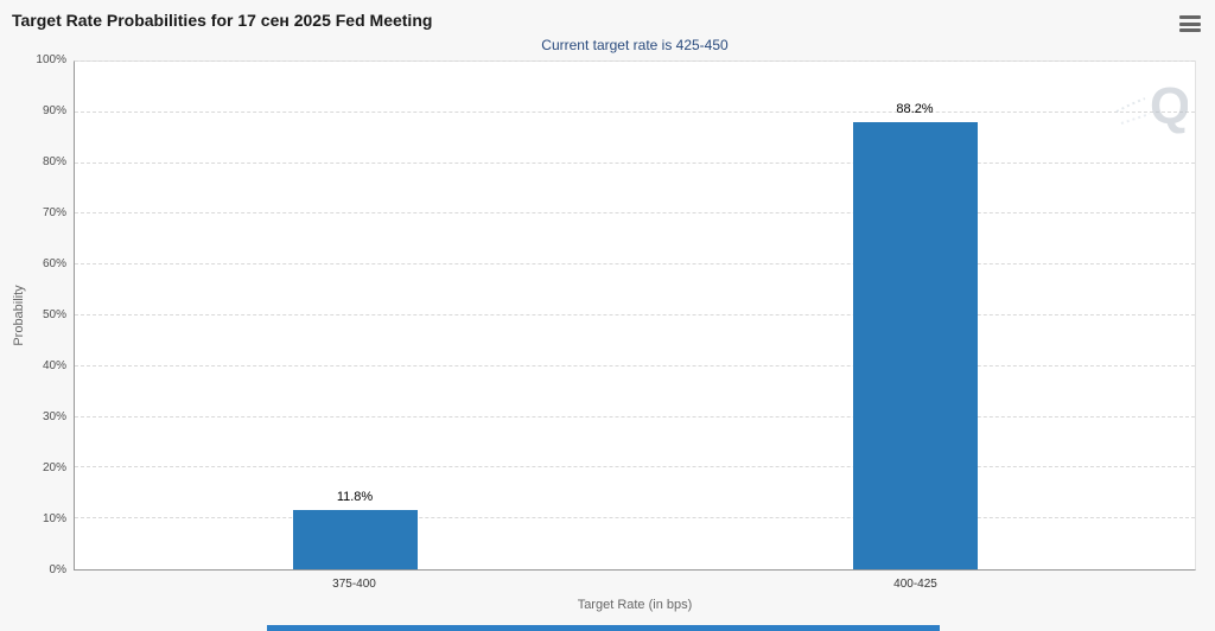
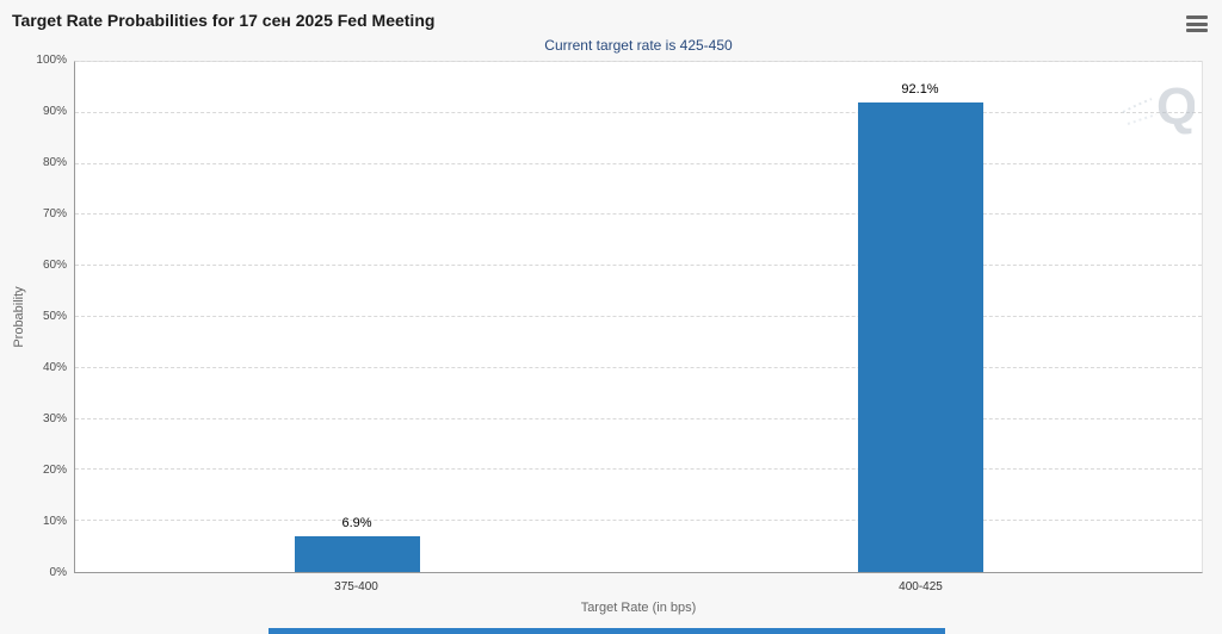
375-400: 11.8% -> 6.9%
400-425: 88.2% -> 92.1%
